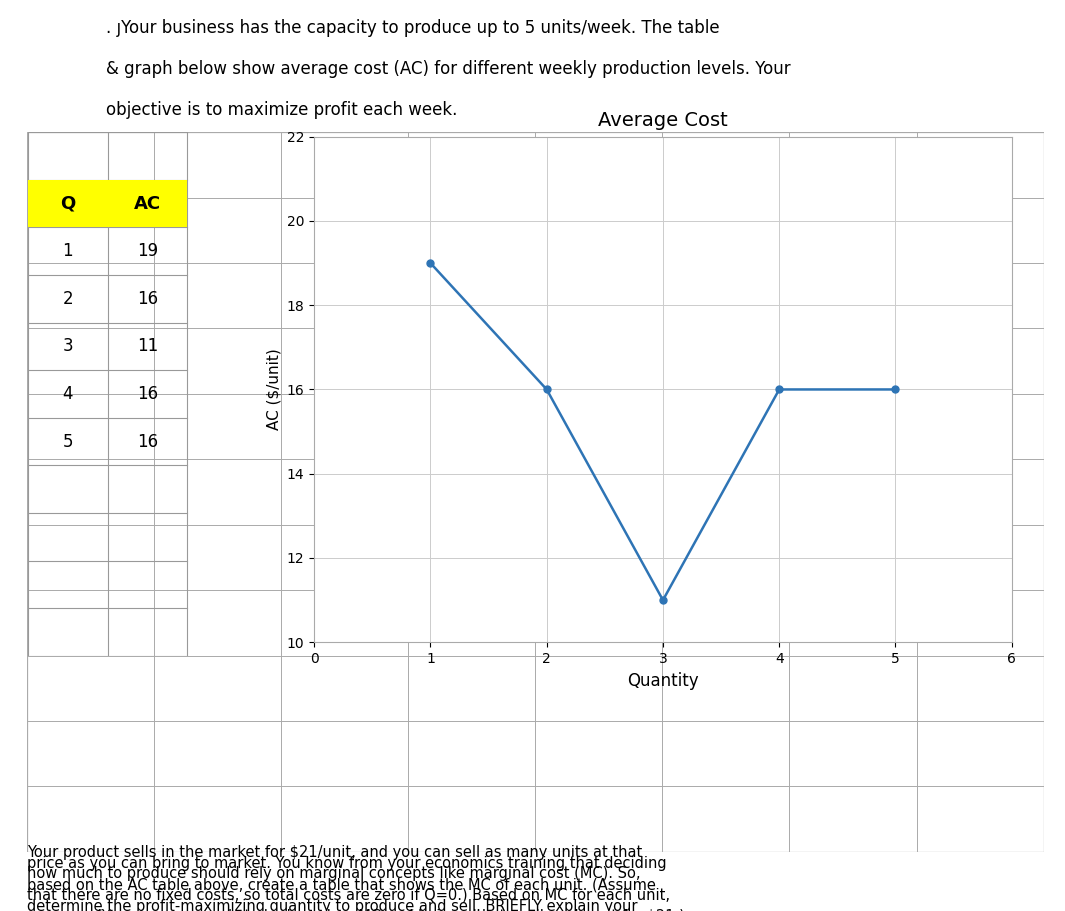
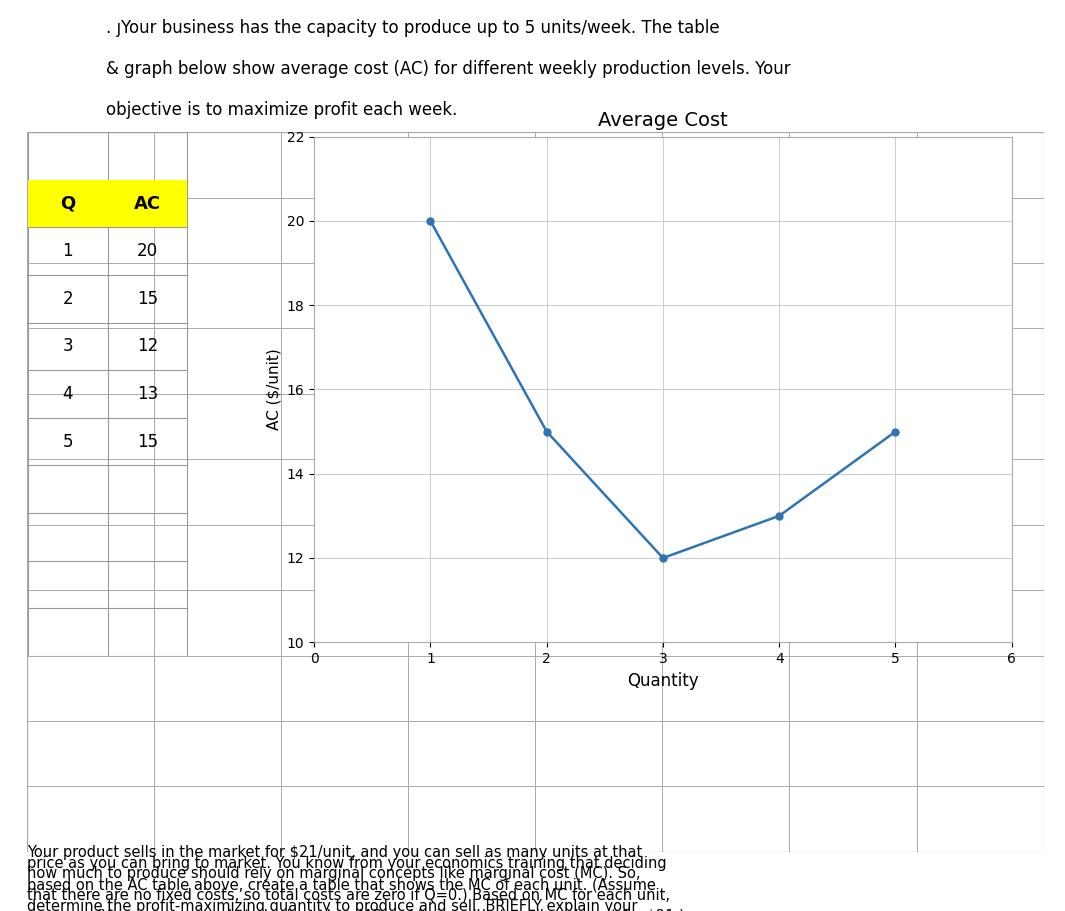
1: 19 -> 20
2: 16 -> 15
3: 11 -> 12
4: 16 -> 13
5: 16 -> 15
